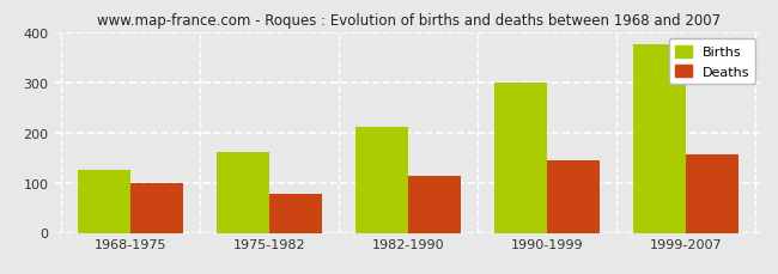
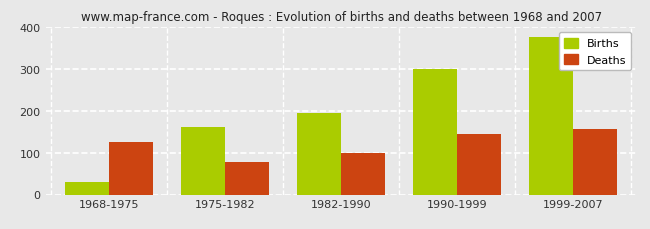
Births/1968-1975: 125 -> 30
Deaths/1968-1975: 100 -> 125
Births/1982-1990: 212 -> 195
Deaths/1982-1990: 114 -> 100
